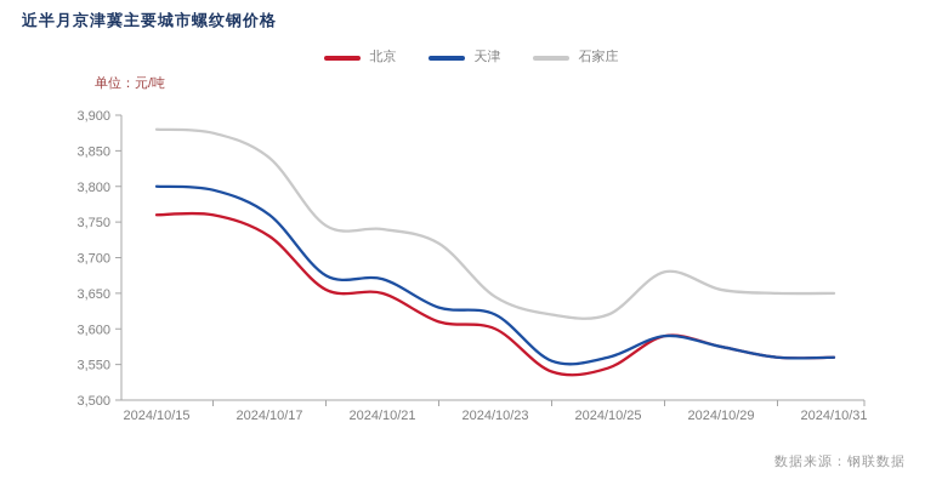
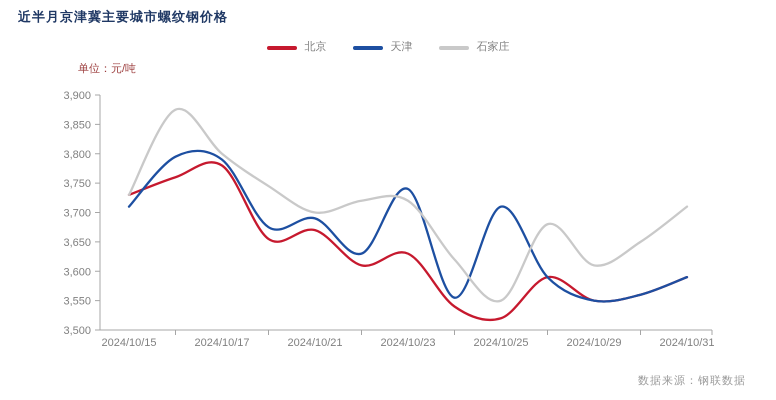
北京/2024/10/15: 3760 -> 3730
天津/2024/10/15: 3800 -> 3710
石家庄/2024/10/15: 3880 -> 3730
北京/2024/10/17: 3730 -> 3780
天津/2024/10/17: 3760 -> 3790
石家庄/2024/10/17: 3840 -> 3800
北京/2024/10/21: 3650 -> 3670
天津/2024/10/21: 3670 -> 3690
石家庄/2024/10/21: 3740 -> 3700
北京/2024/10/23: 3600 -> 3630
天津/2024/10/23: 3620 -> 3740
石家庄/2024/10/23: 3640 -> 3720
北京/2024/10/25: 3540 -> 3520
天津/2024/10/25: 3560 -> 3710
石家庄/2024/10/25: 3620 -> 3550
北京/2024/10/29: 3580 -> 3550
天津/2024/10/29: 3580 -> 3550
石家庄/2024/10/29: 3660 -> 3610
北京/2024/10/31: 3560 -> 3590
天津/2024/10/31: 3560 -> 3590
石家庄/2024/10/31: 3650 -> 3710
